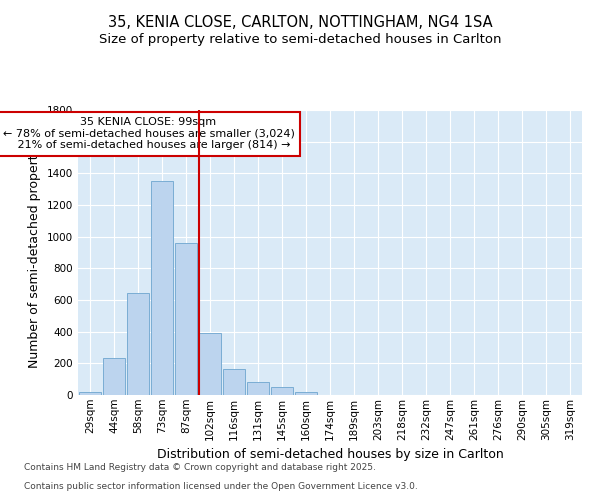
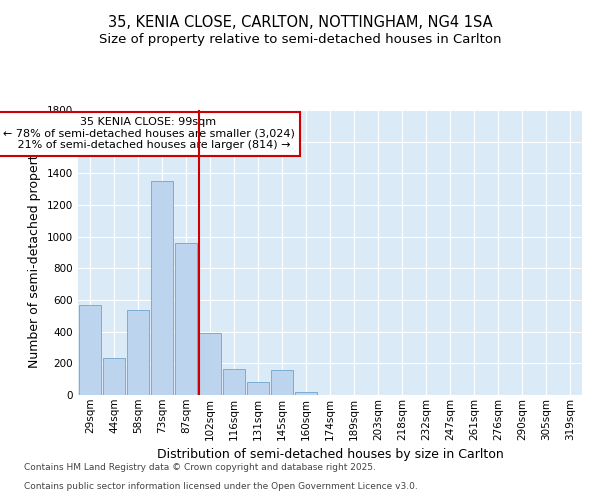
29sqm: 20 -> 570
58sqm: 640 -> 540
145sqm: 50 -> 160
